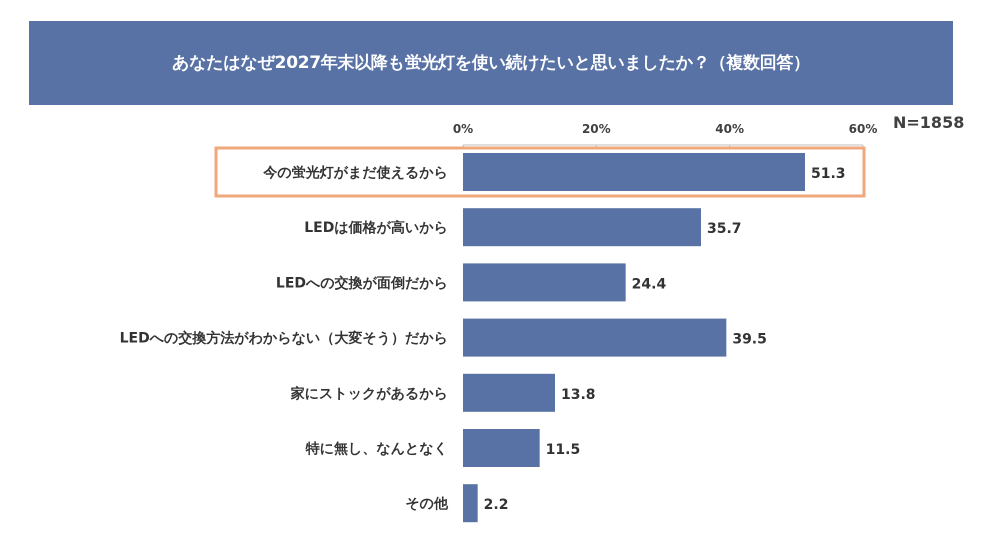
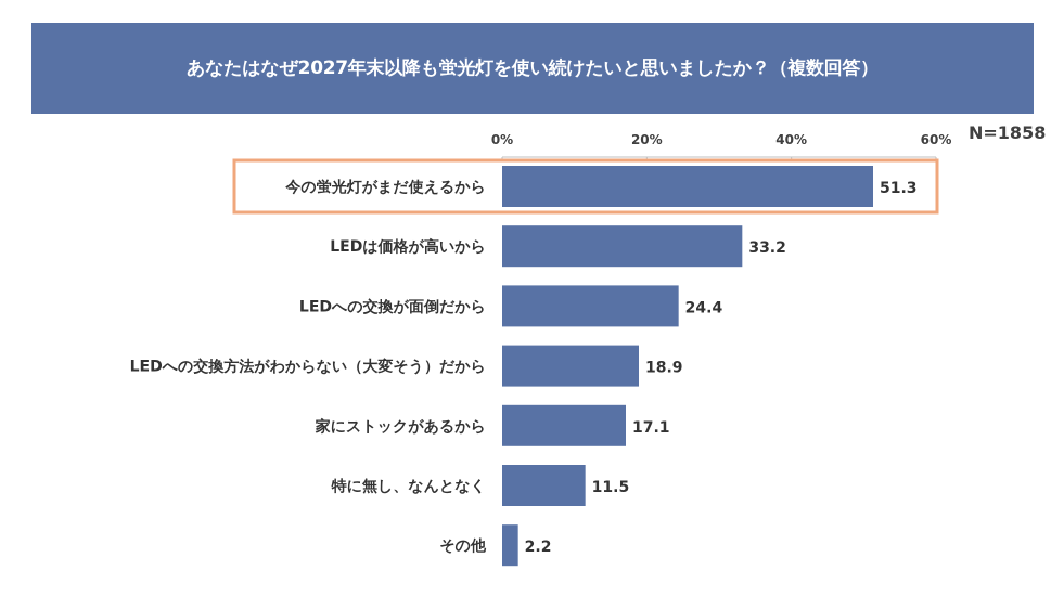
LEDは価格が高いから: 35.7 -> 33.2
LEDへの交換方法がわからない（大変そう）だから: 39.5 -> 18.9
家にストックがあるから: 13.8 -> 17.1
